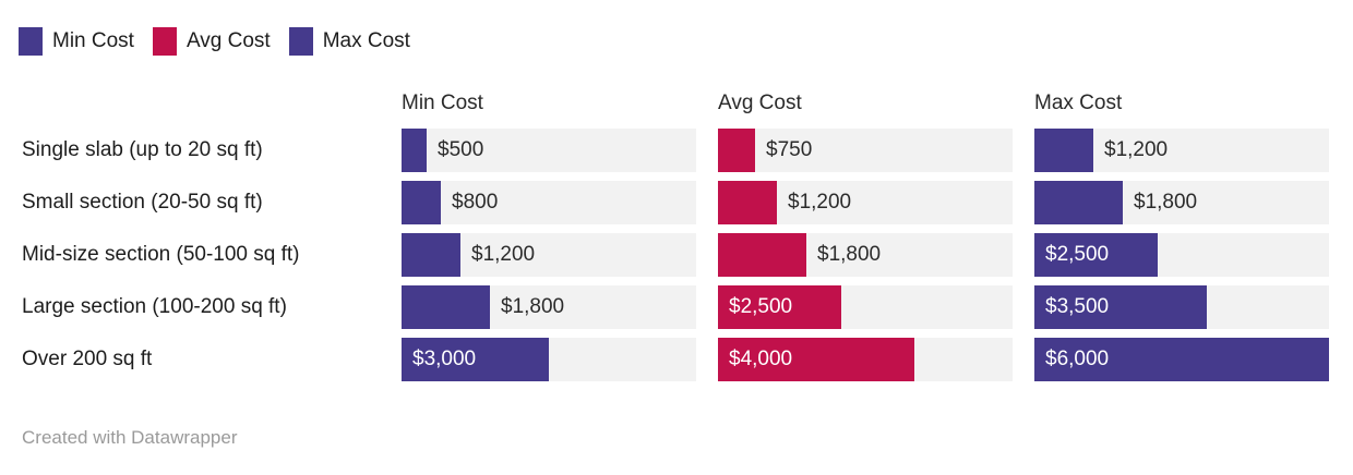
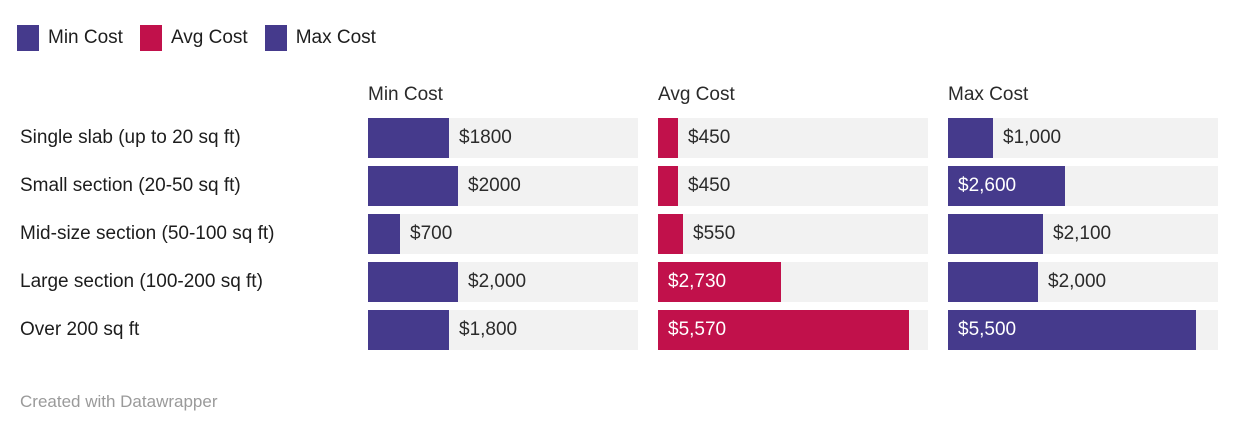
Min Cost/Single slab (up to 20 sq ft): $500 -> $1800
Avg Cost/Single slab (up to 20 sq ft): $750 -> $450
Max Cost/Single slab (up to 20 sq ft): $1,200 -> $1,000
Min Cost/Small section (20-50 sq ft): $800 -> $2000
Avg Cost/Small section (20-50 sq ft): $1,200 -> $450
Max Cost/Small section (20-50 sq ft): $1,800 -> $2,600
Min Cost/Mid-size section (50-100 sq ft): $1,200 -> $700
Avg Cost/Mid-size section (50-100 sq ft): $1,800 -> $550
Max Cost/Mid-size section (50-100 sq ft): $2,500 -> $2,100
Min Cost/Large section (100-200 sq ft): $1,800 -> $2,000
Avg Cost/Large section (100-200 sq ft): $2,500 -> $2,730
Max Cost/Large section (100-200 sq ft): $3,500 -> $2,000
Min Cost/Over 200 sq ft: $3,000 -> $1,800
Avg Cost/Over 200 sq ft: $4,000 -> $5,570
Max Cost/Over 200 sq ft: $6,000 -> $5,500
